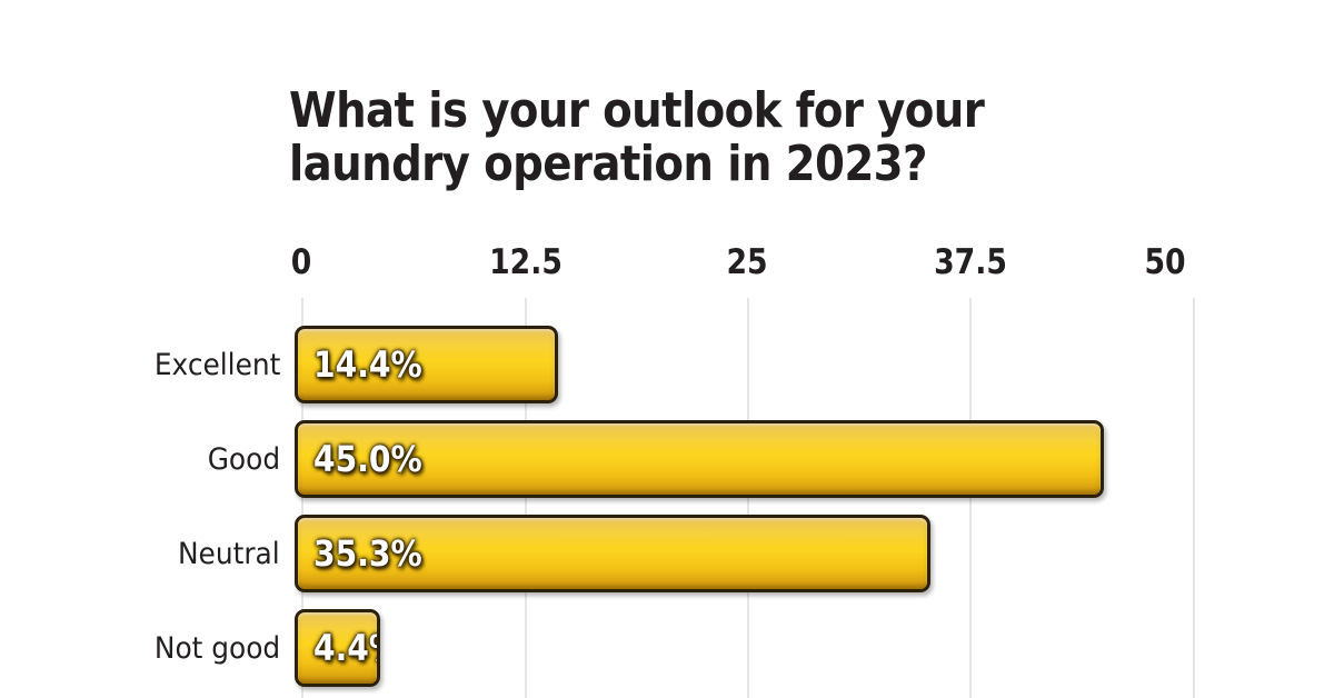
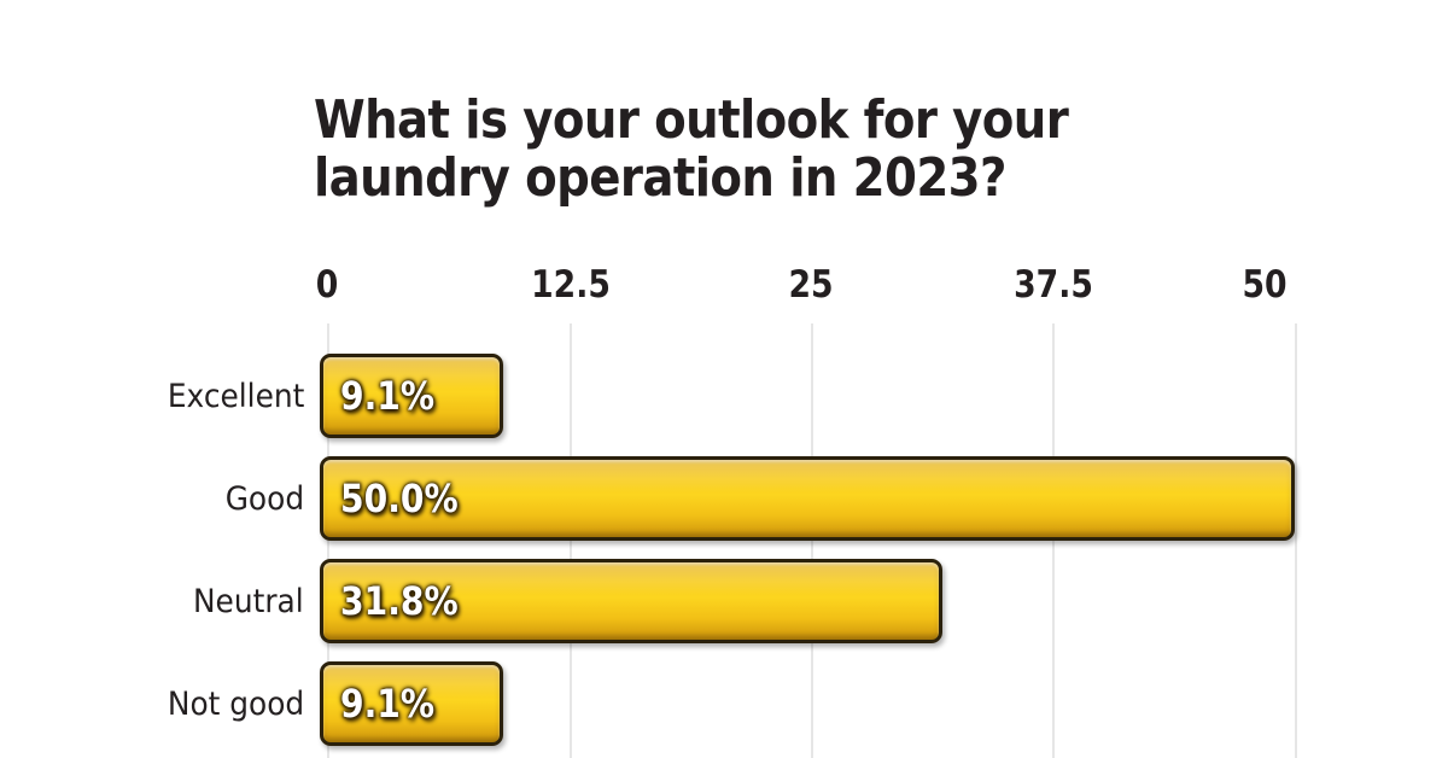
Excellent: 14.4% -> 9.1%
Good: 45.0% -> 50.0%
Neutral: 35.3% -> 31.8%
Not good: 4.4% -> 9.1%
